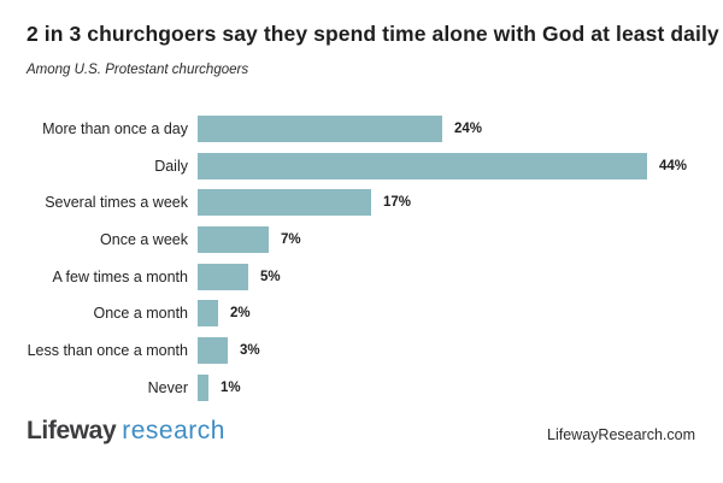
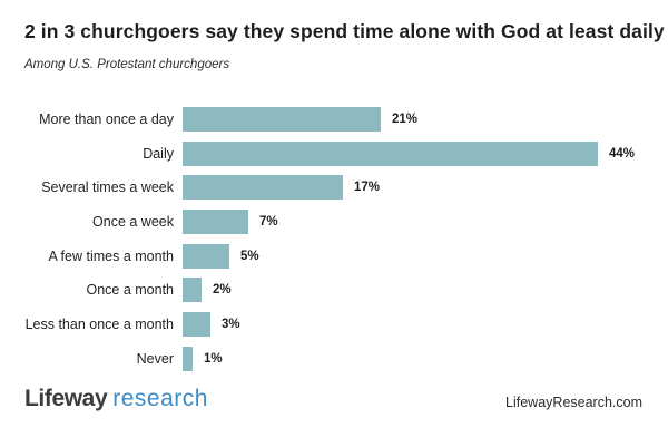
More than once a day: 24% -> 21%
